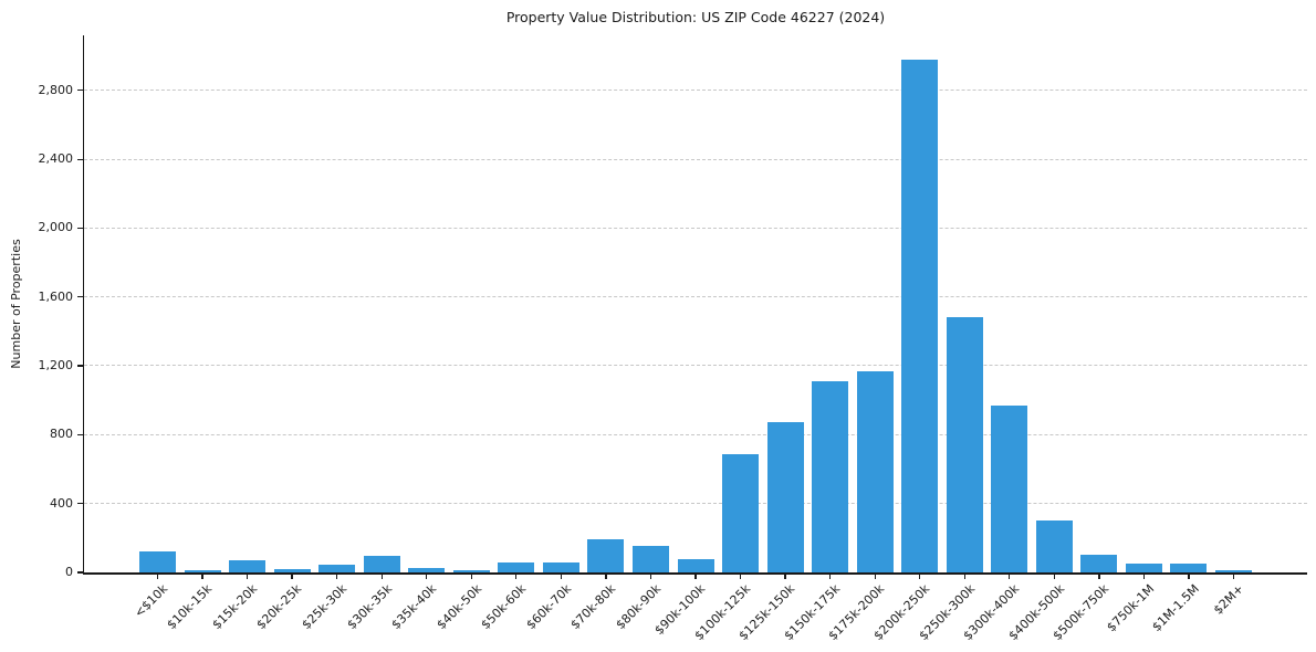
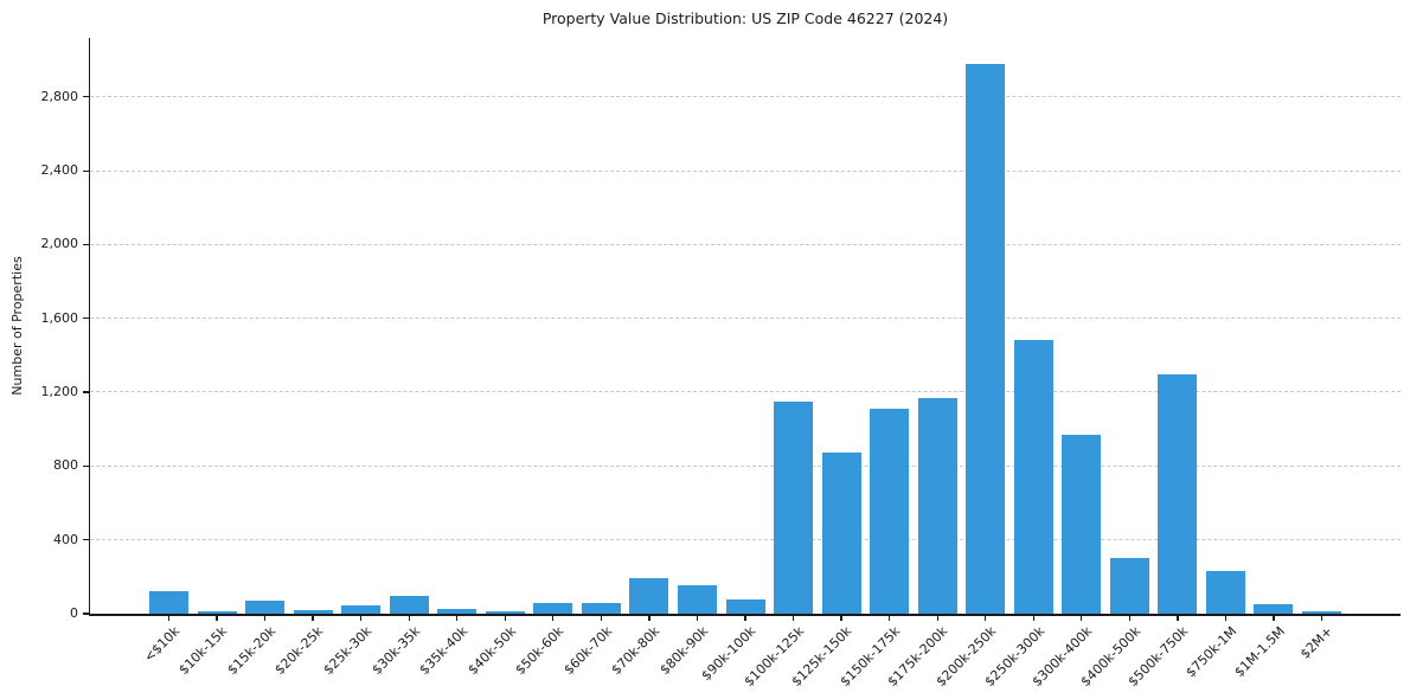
$100k-125k: 690 -> 1150
$500k-750k: 100 -> 1300
$750k-1M: 50 -> 230
